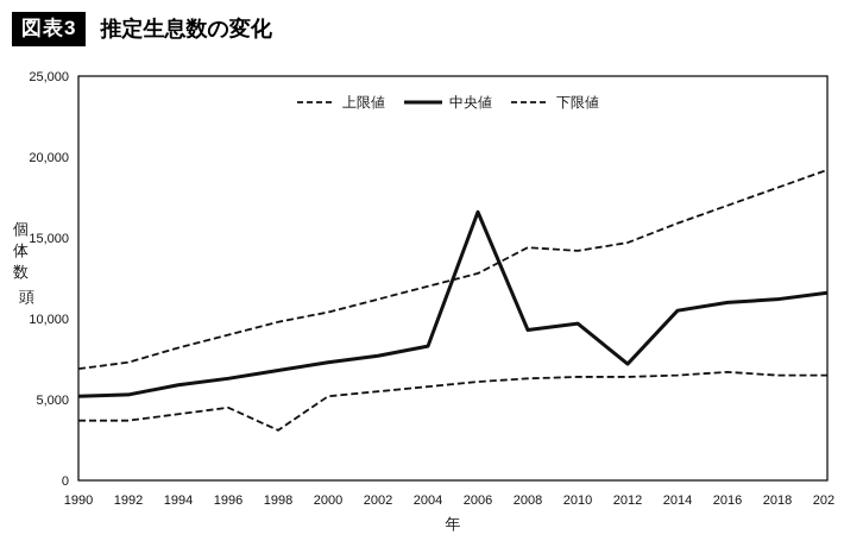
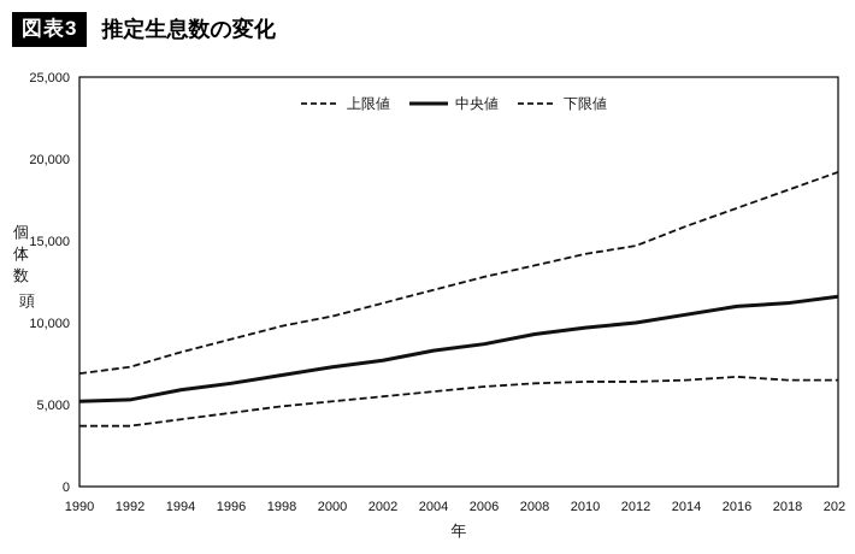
下限値/1998: 3100 -> 4900
中央値/2006: 16600 -> 8700
上限値/2008: 14400 -> 13500
中央値/2012: 7200 -> 10000
